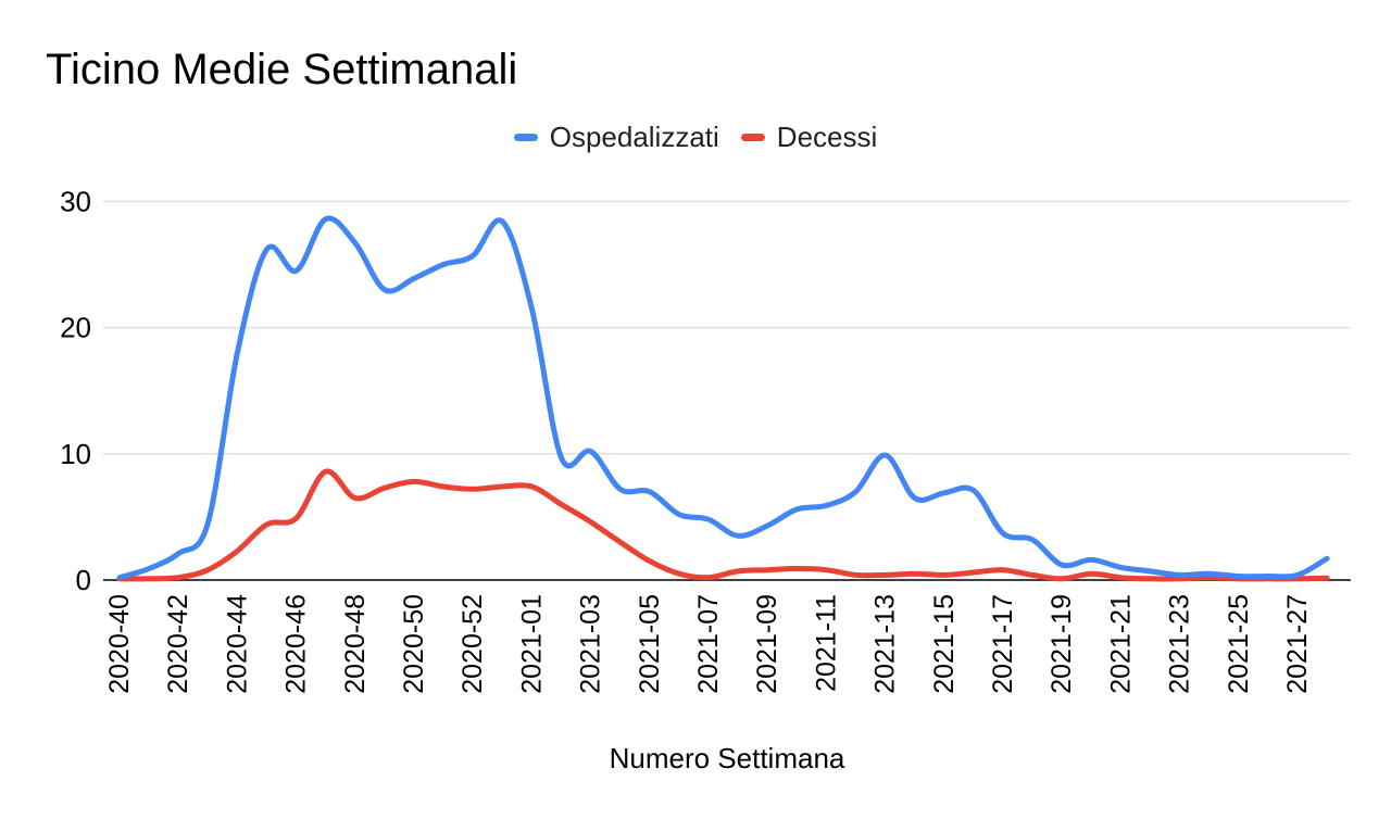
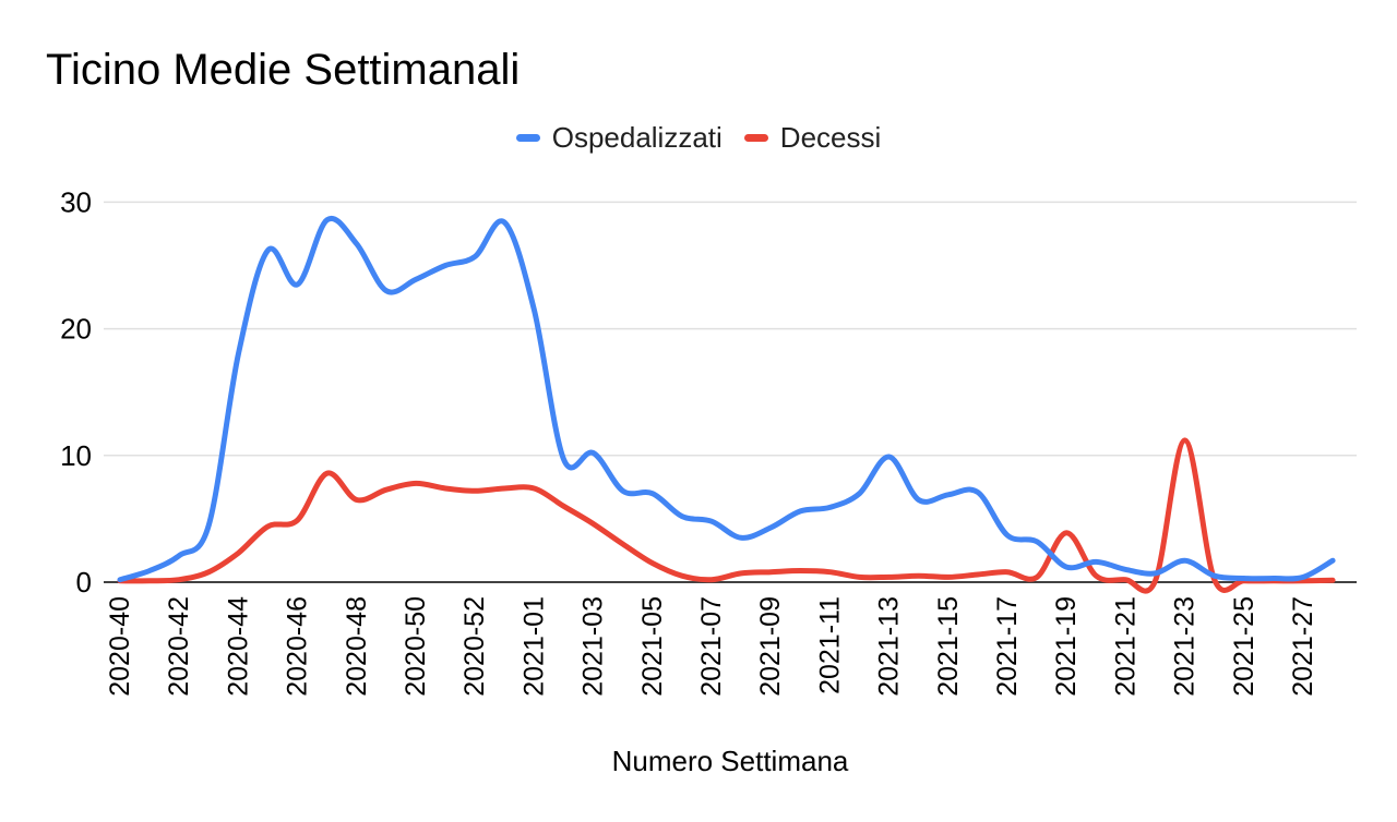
Ospedalizzati/2020-46: 24.5 -> 23.5
Decessi/2021-19: 0.1 -> 3.9
Ospedalizzati/2021-23: 0.4 -> 1.7
Decessi/2021-23: 0.1 -> 11.2
